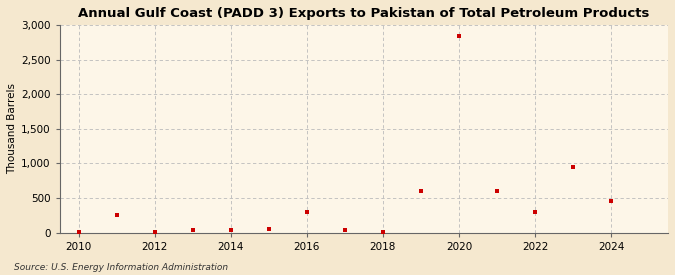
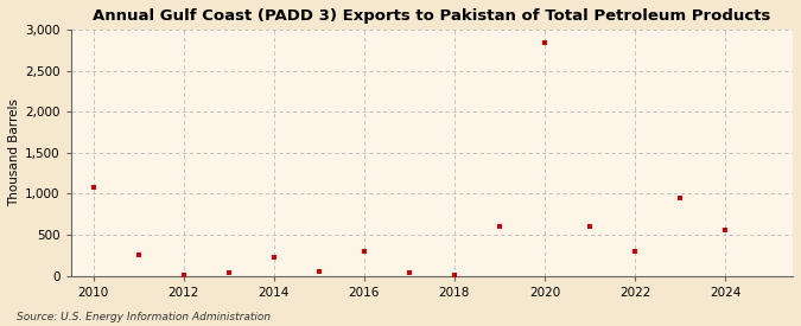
2010: 0 -> 1,080
2014: 30 -> 220
2024: 460 -> 560
